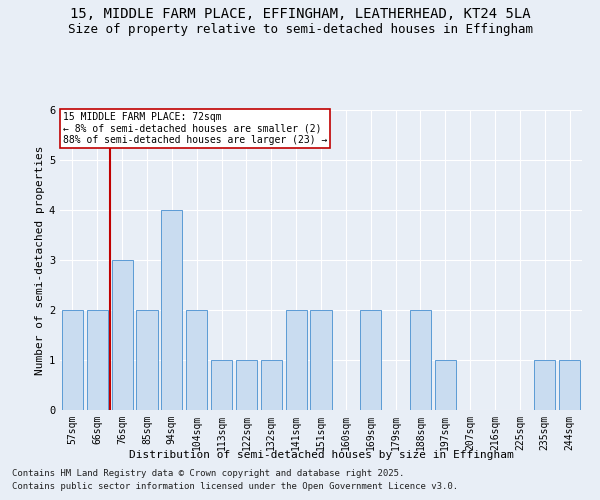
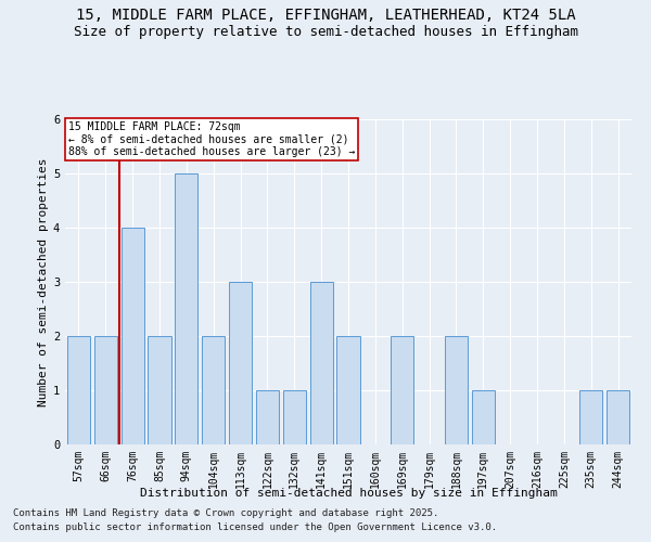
76sqm: 3 -> 4
94sqm: 4 -> 5
113sqm: 1 -> 3
141sqm: 2 -> 3
